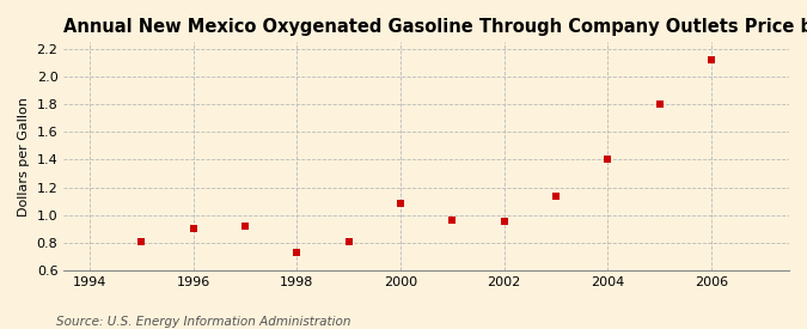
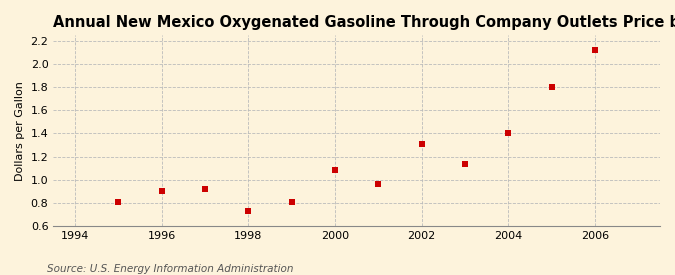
2002: 0.95 -> 1.31
